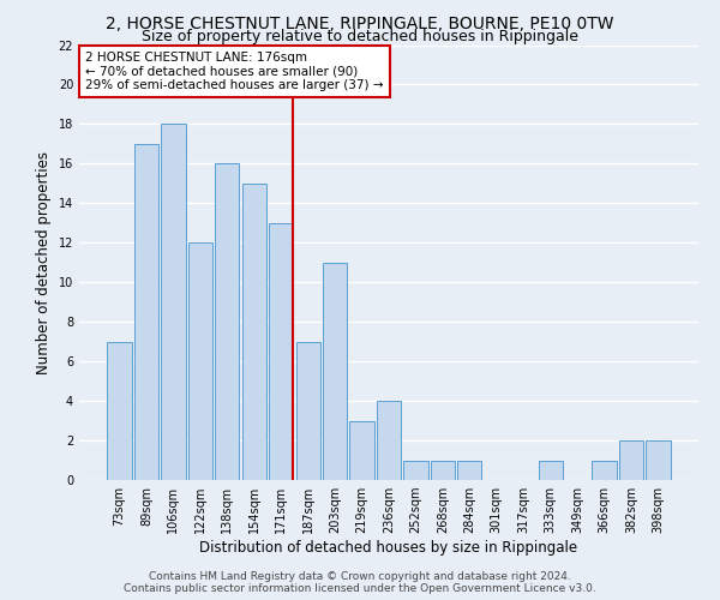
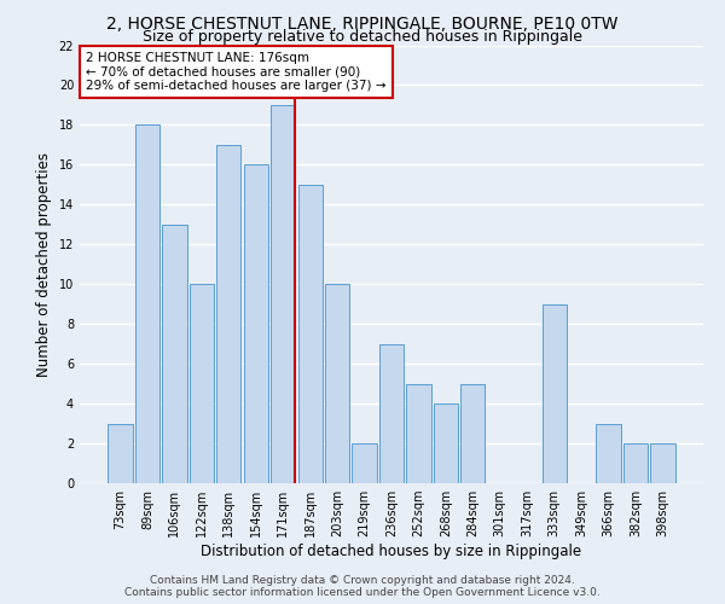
73sqm: 7 -> 3
89sqm: 17 -> 18
106sqm: 18 -> 13
122sqm: 12 -> 10
138sqm: 16 -> 17
154sqm: 15 -> 16
171sqm: 13 -> 19
187sqm: 7 -> 15
203sqm: 11 -> 10
219sqm: 3 -> 2
236sqm: 4 -> 7
252sqm: 1 -> 5
268sqm: 1 -> 4
284sqm: 1 -> 5
333sqm: 1 -> 9
366sqm: 1 -> 3
